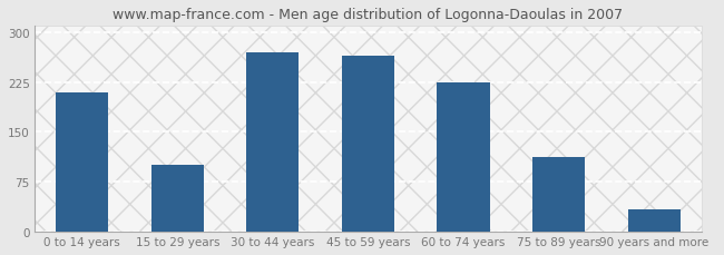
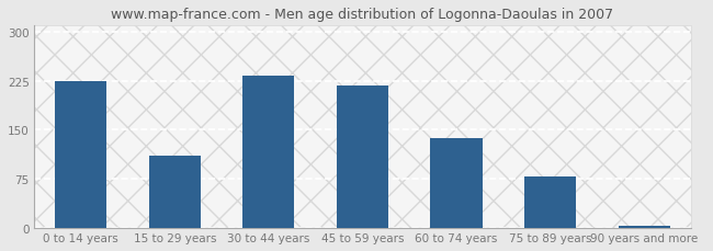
0 to 14 years: 210 -> 225
15 to 29 years: 100 -> 110
30 to 44 years: 270 -> 232
45 to 59 years: 264 -> 218
60 to 74 years: 224 -> 138
75 to 89 years: 112 -> 78
90 years and more: 34 -> 4
